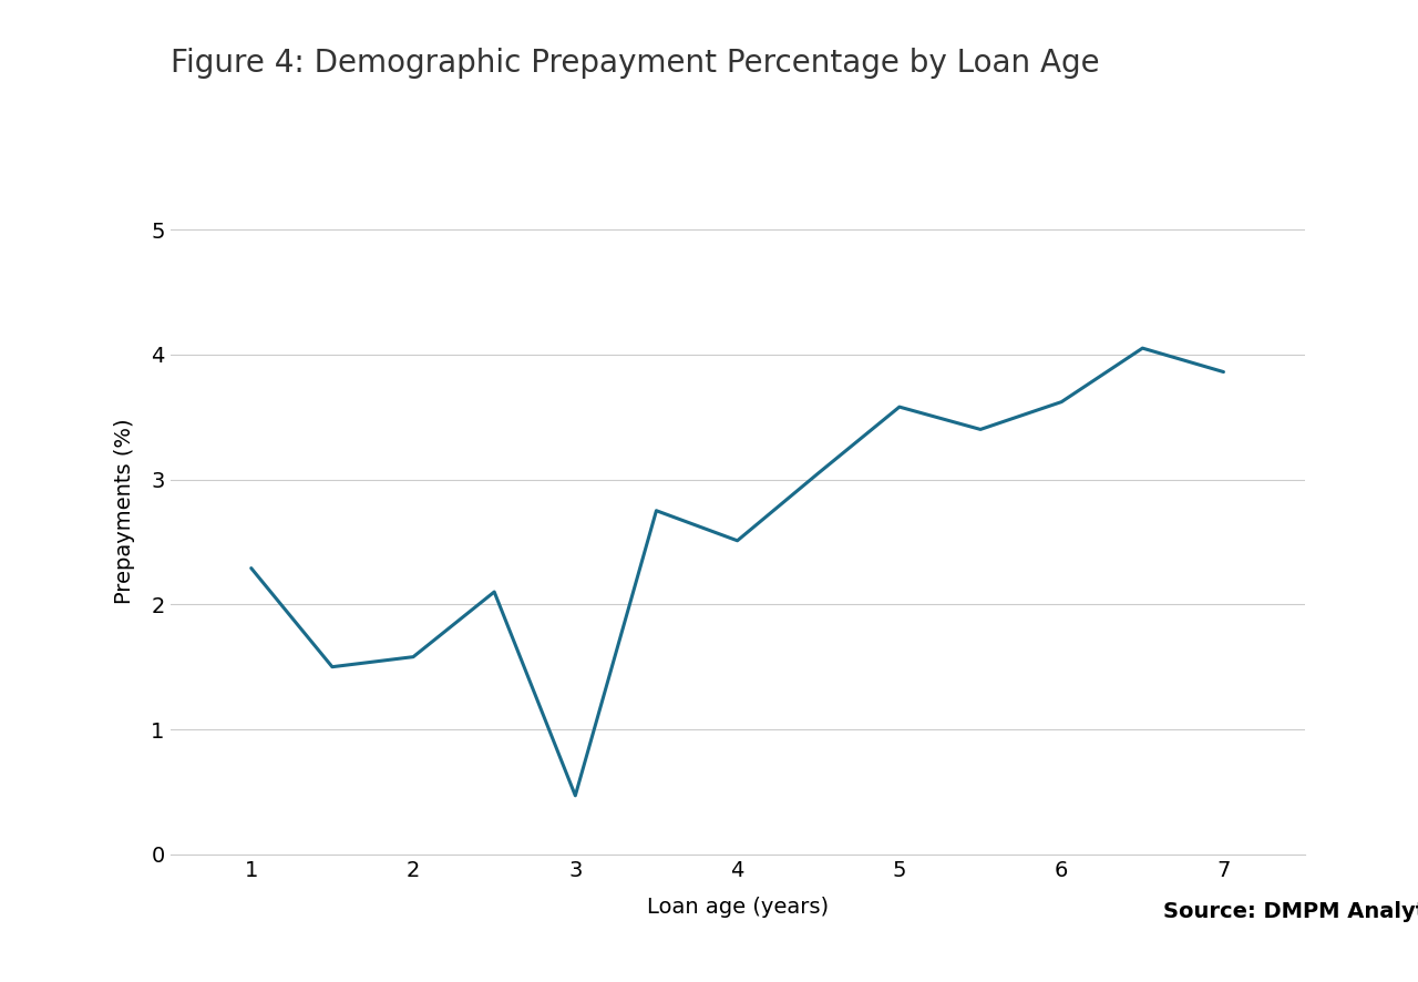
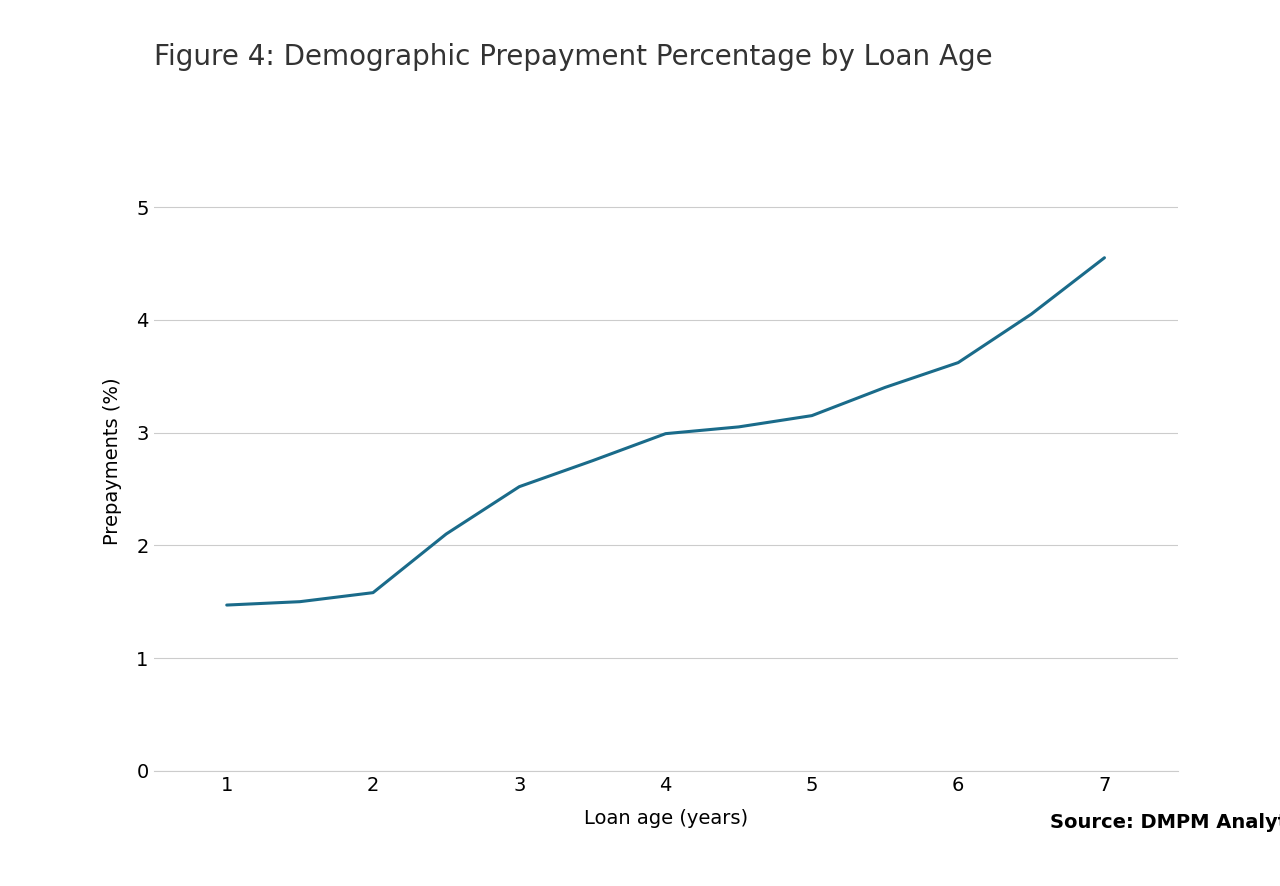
1: 2.29 -> 1.47
3: 0.47 -> 2.52
4: 2.51 -> 2.99
5: 3.58 -> 3.15
7: 3.86 -> 4.55
